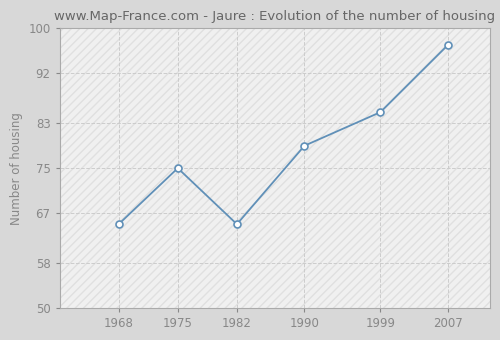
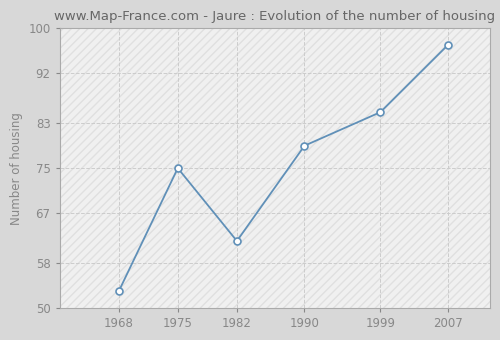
1968: 65 -> 53
1982: 65 -> 62
